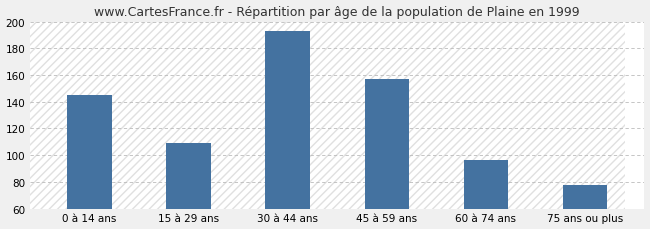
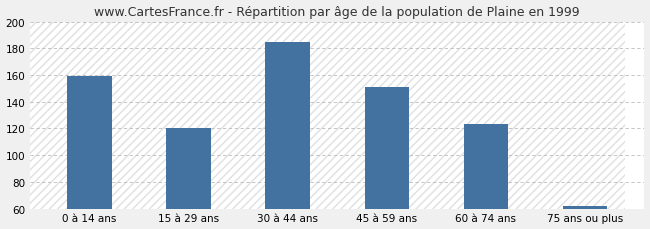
0 à 14 ans: 145 -> 159
15 à 29 ans: 109 -> 120
30 à 44 ans: 193 -> 185
45 à 59 ans: 157 -> 151
60 à 74 ans: 96 -> 123
75 ans ou plus: 78 -> 62
